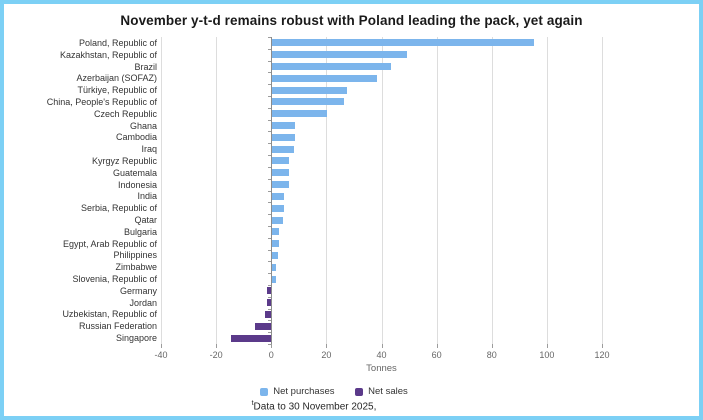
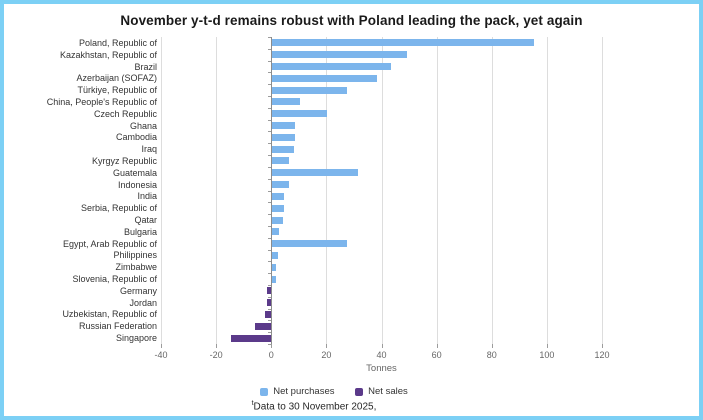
China, People's Republic of: 26 -> 10
Guatemala: 6 -> 31
Egypt, Arab Republic of: 2 -> 27
